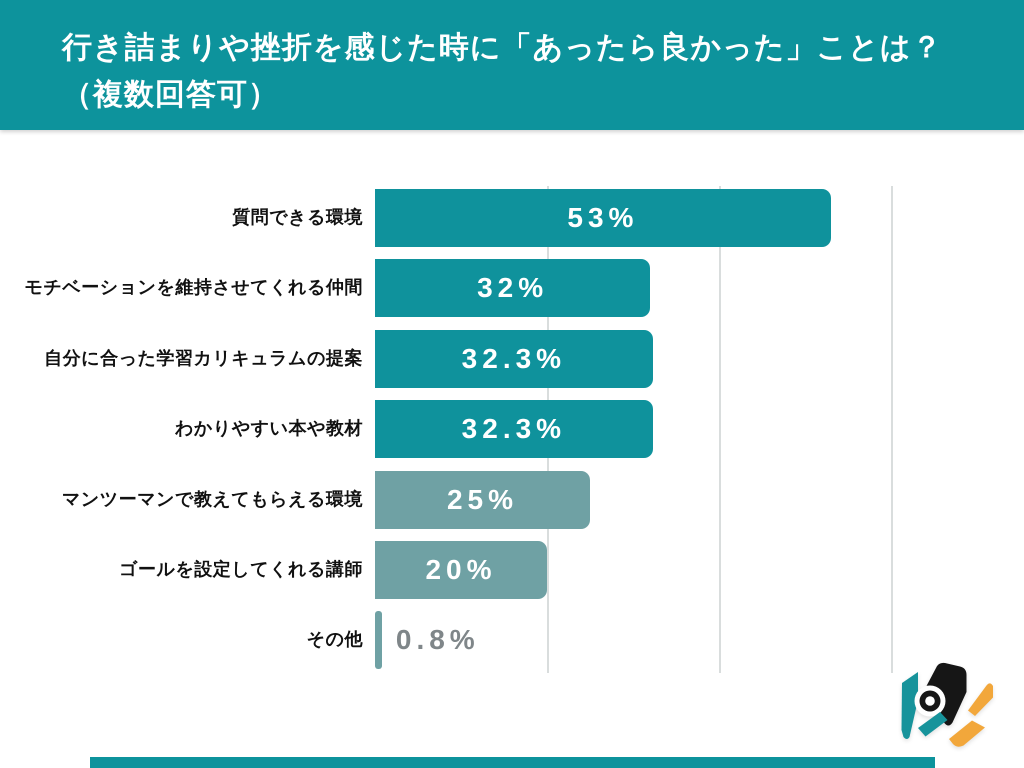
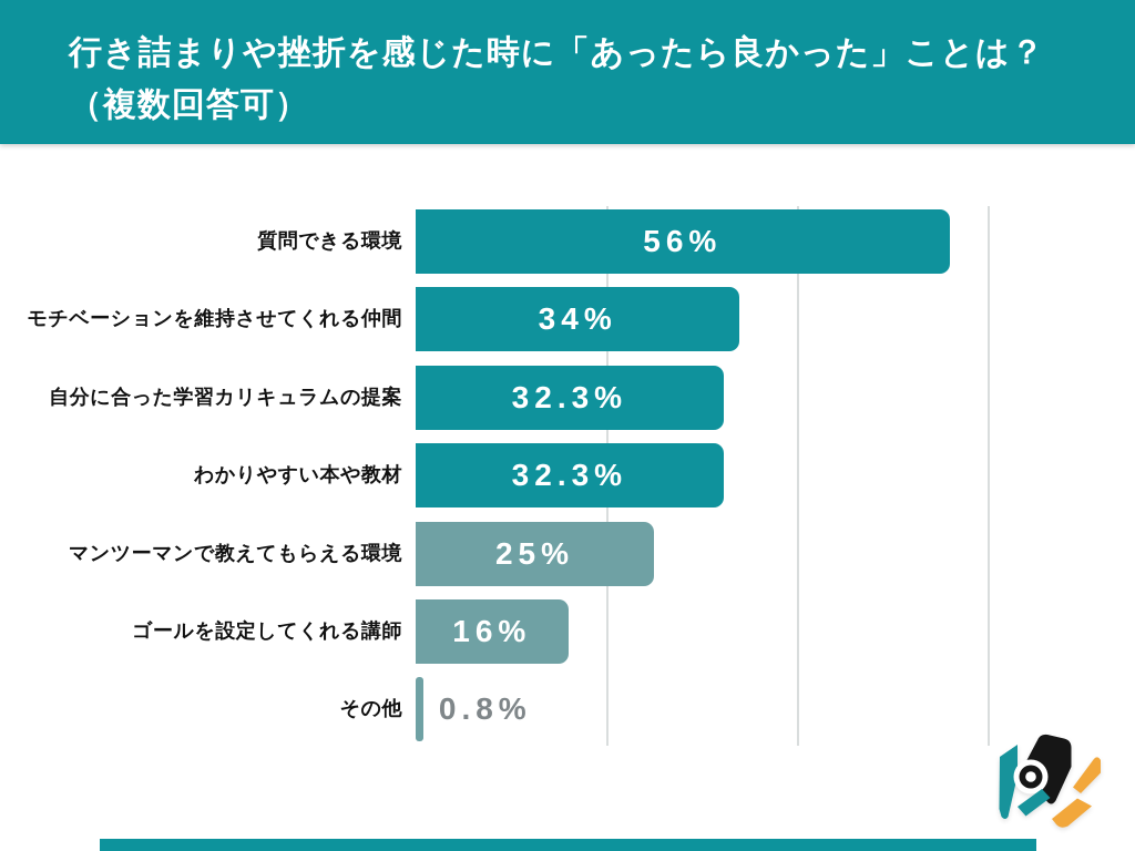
質問できる環境: 53% -> 56%
モチベーションを維持させてくれる仲間: 32% -> 34%
ゴールを設定してくれる講師: 20% -> 16%
